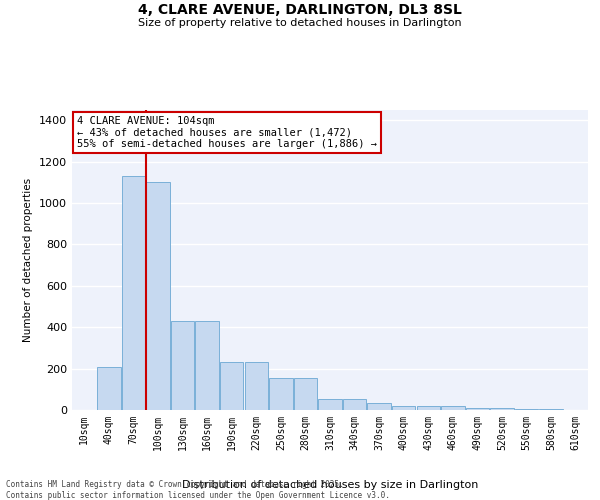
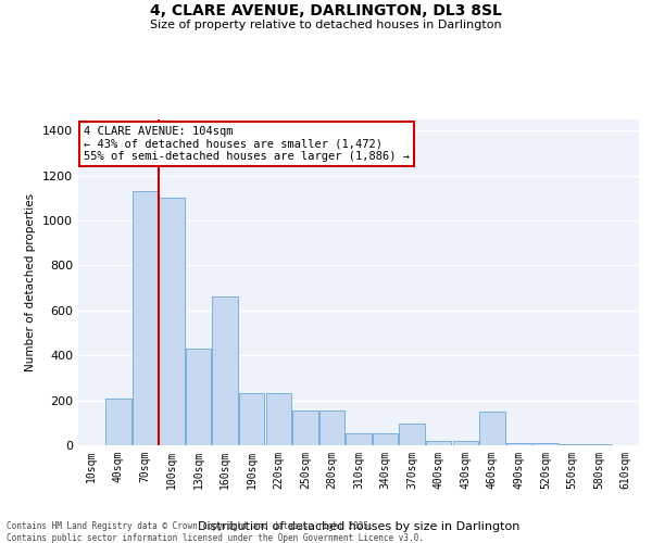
160sqm: 430 -> 660
370sqm: 35 -> 95
460sqm: 20 -> 150
